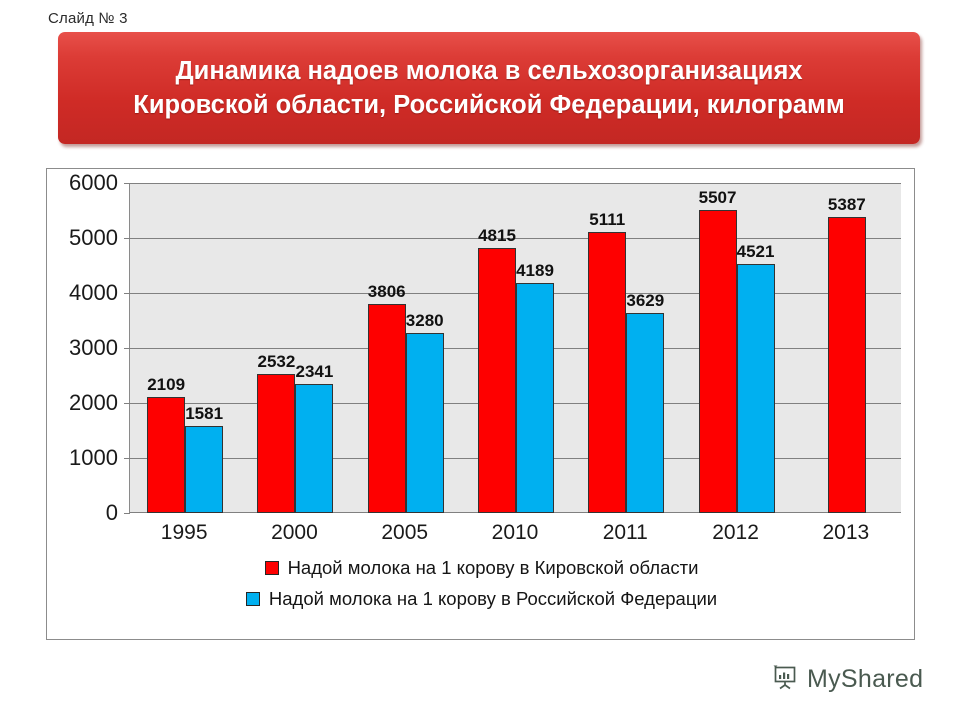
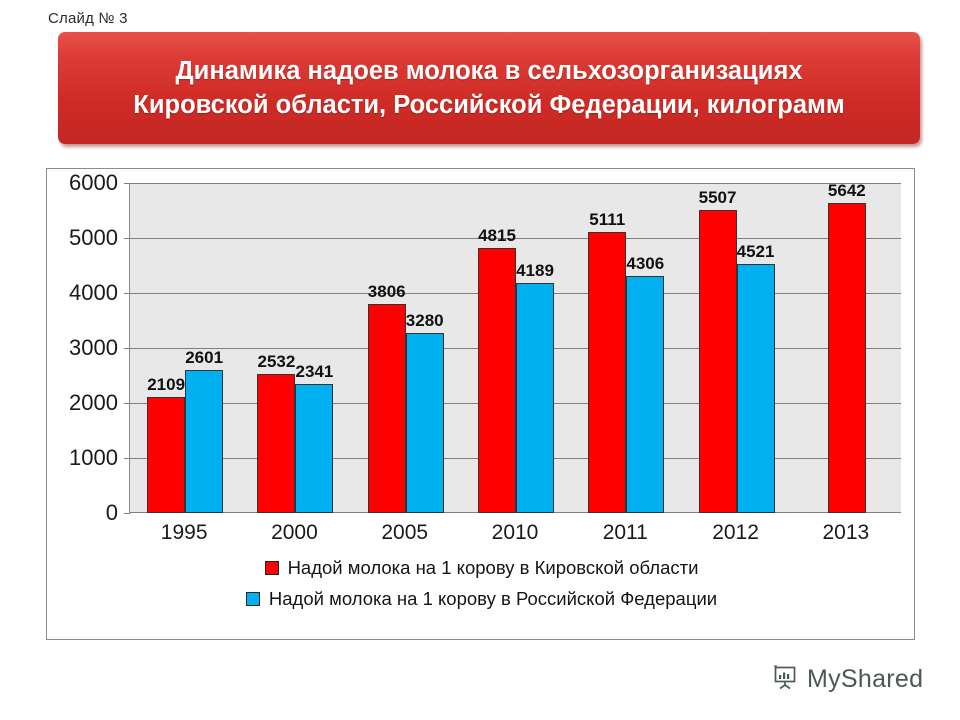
Надой молока на 1 корову в Российской Федерации/1995: 1581 -> 2601
Надой молока на 1 корову в Российской Федерации/2011: 3629 -> 4306
Надой молока на 1 корову в Кировской области/2013: 5387 -> 5642
